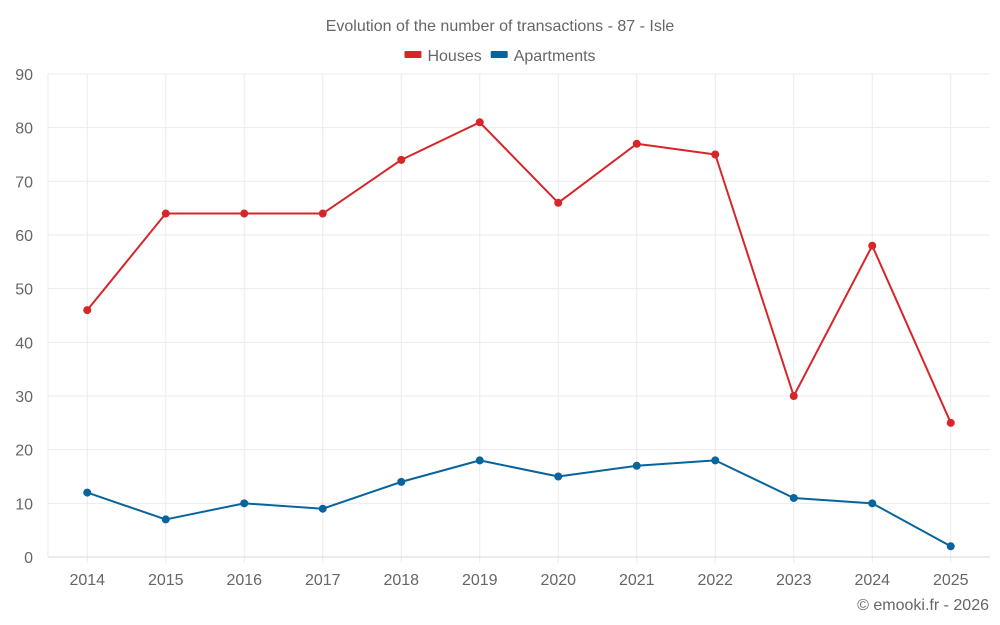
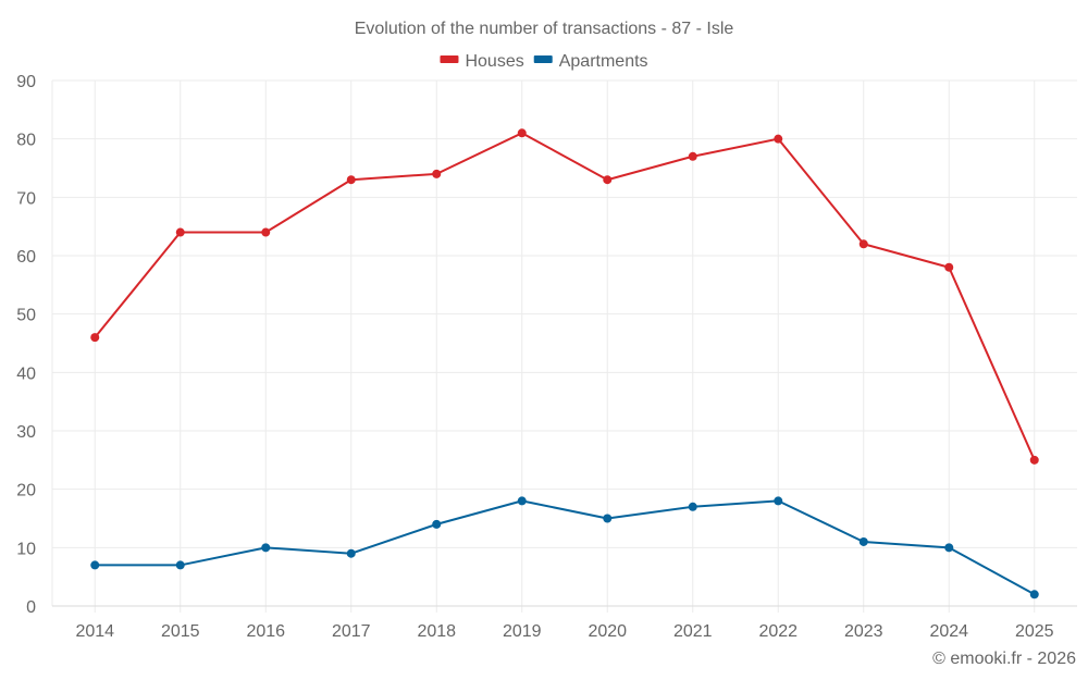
Apartments/2014: 12 -> 7
Houses/2017: 64 -> 73
Houses/2020: 66 -> 73
Houses/2022: 75 -> 80
Houses/2023: 30 -> 62
